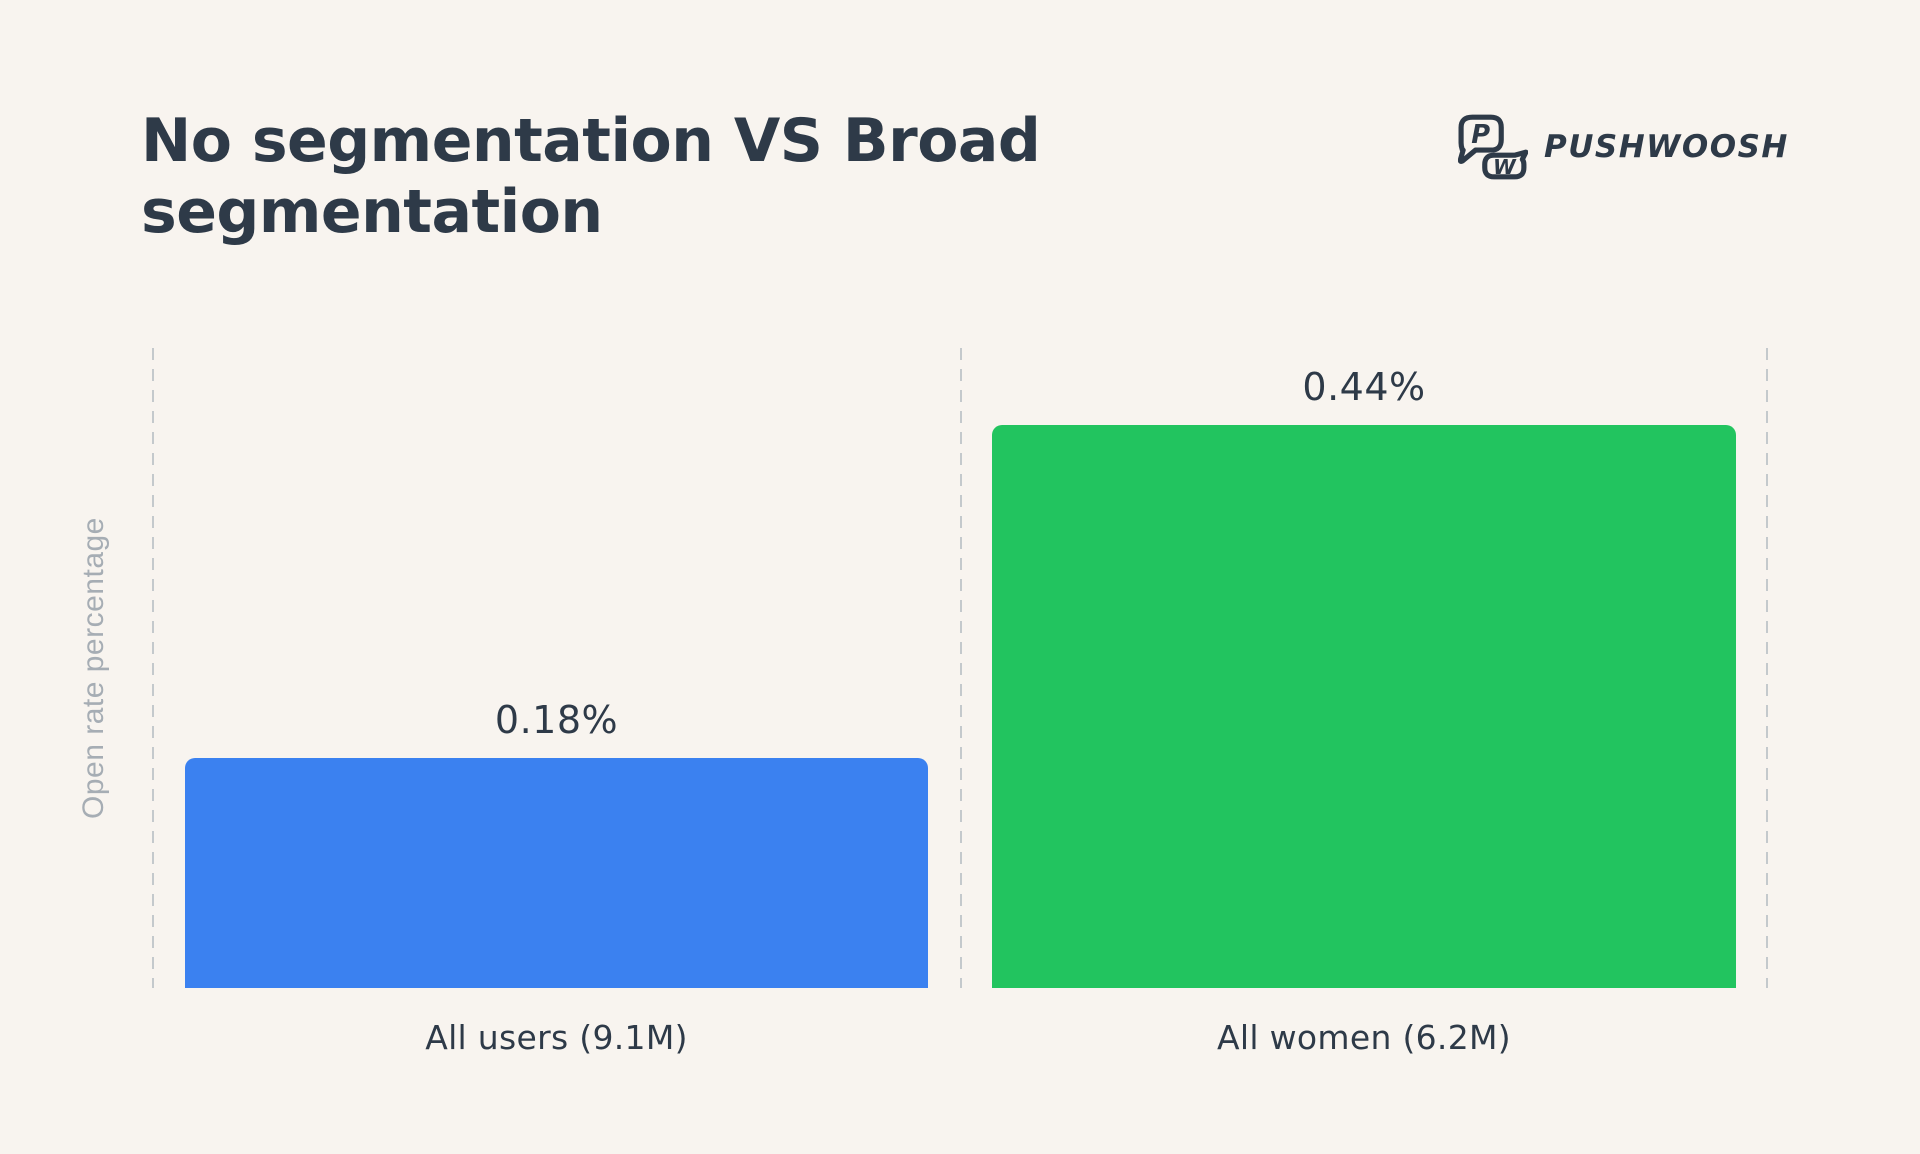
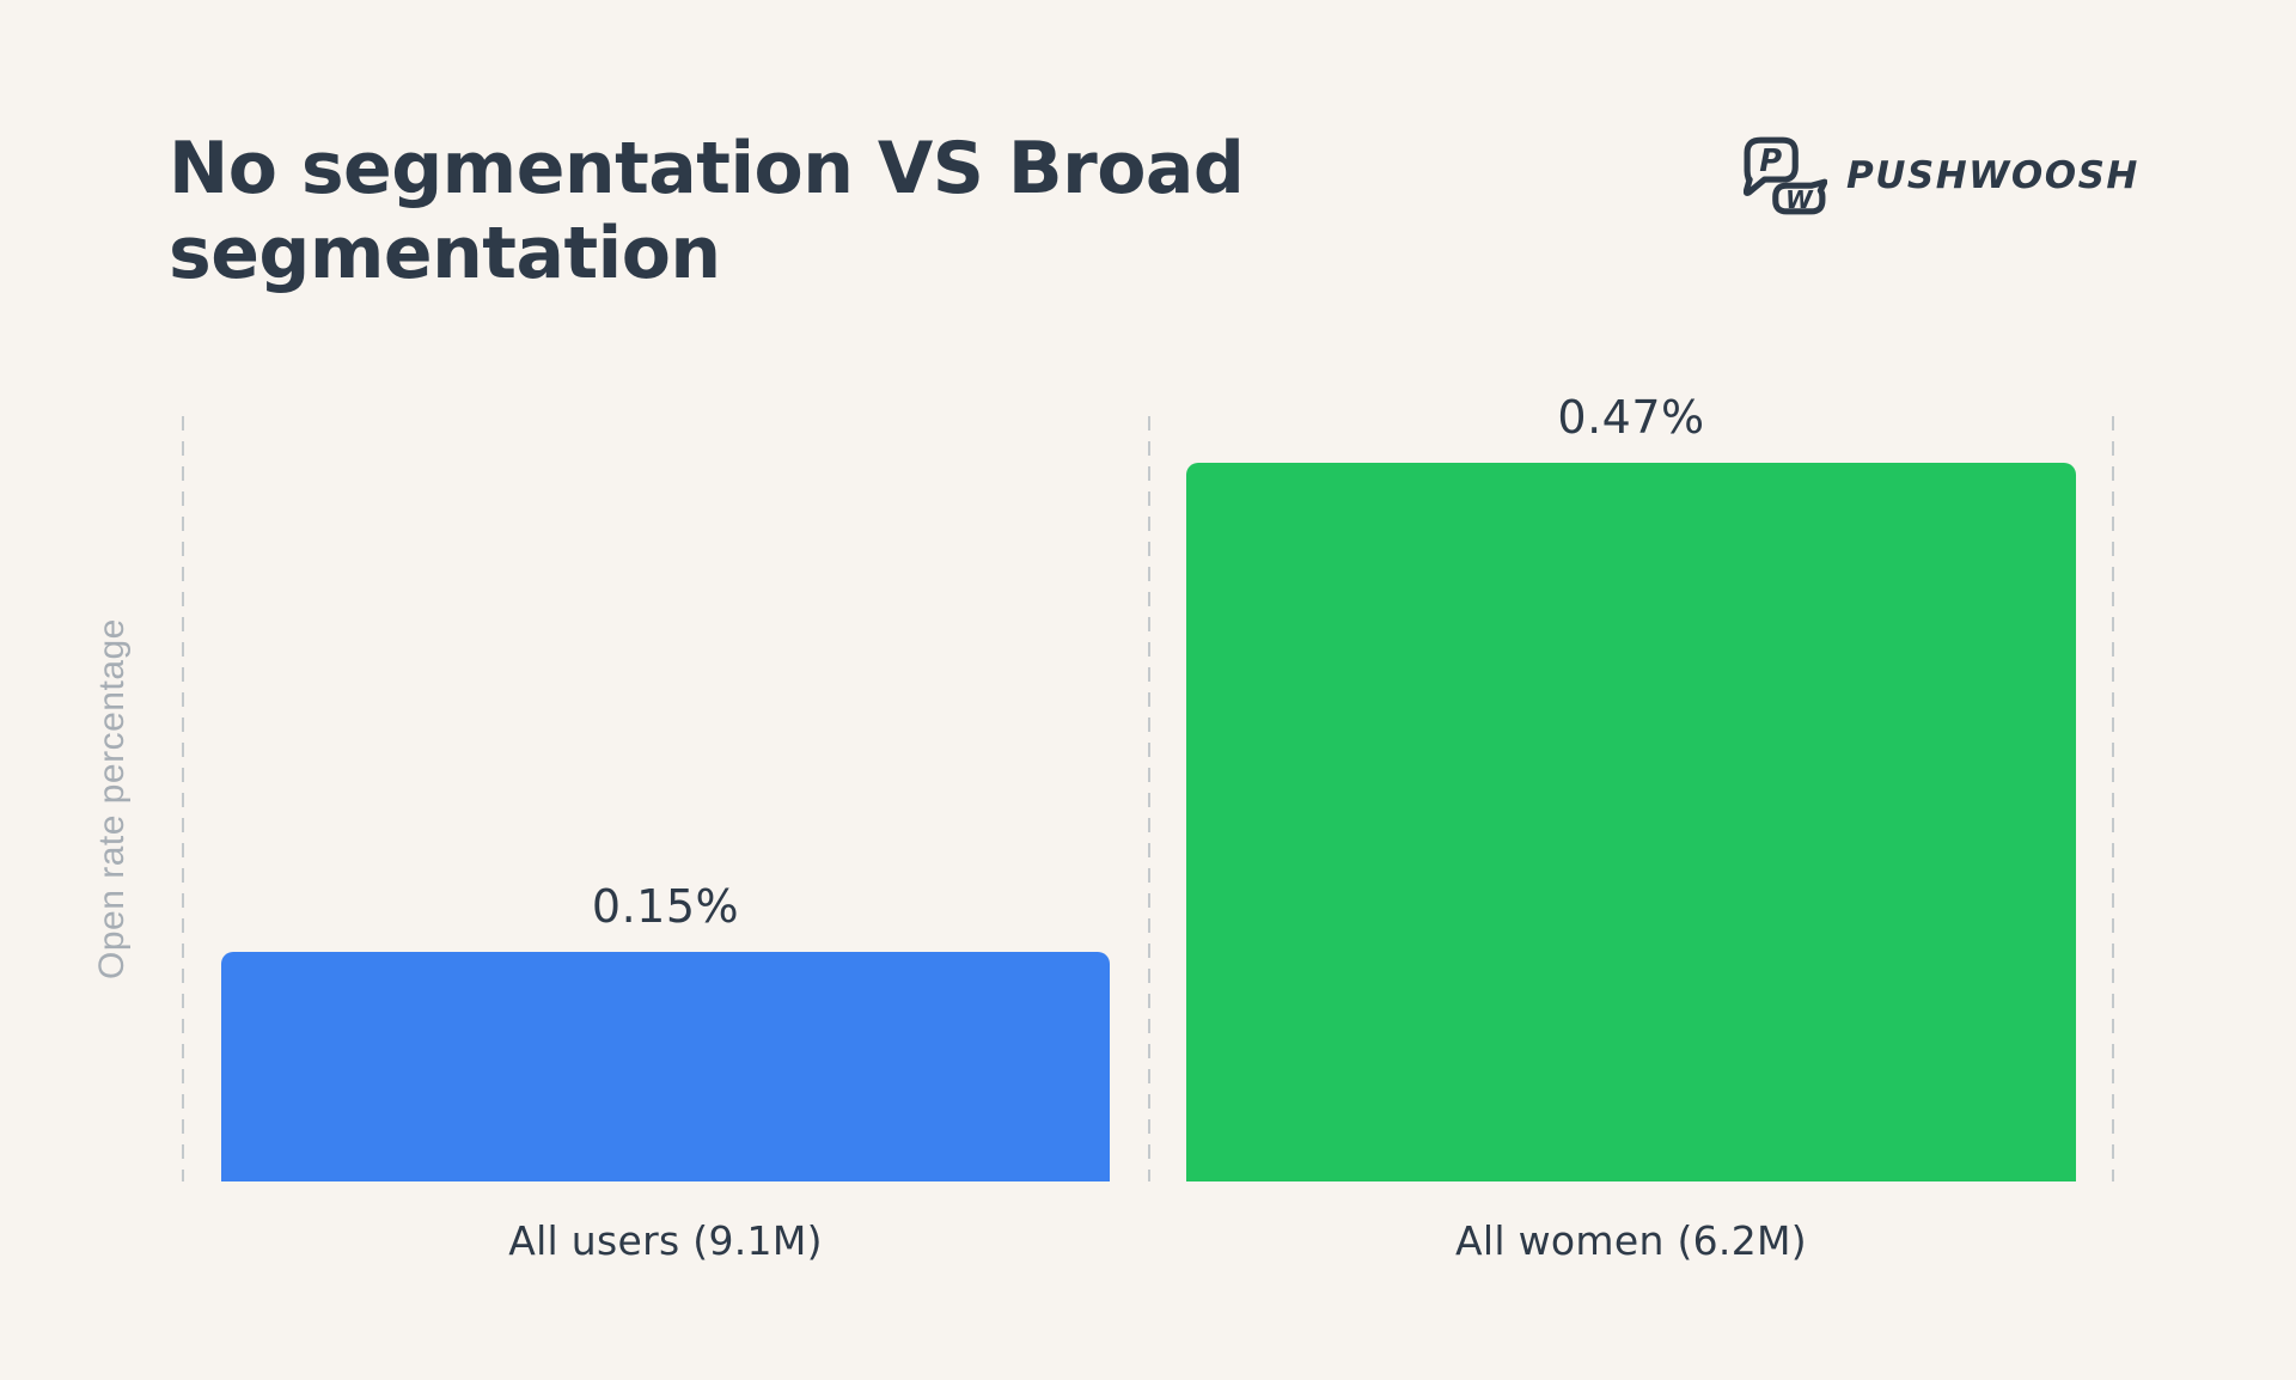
All users (9.1M): 0.18% -> 0.15%
All women (6.2M): 0.44% -> 0.47%
